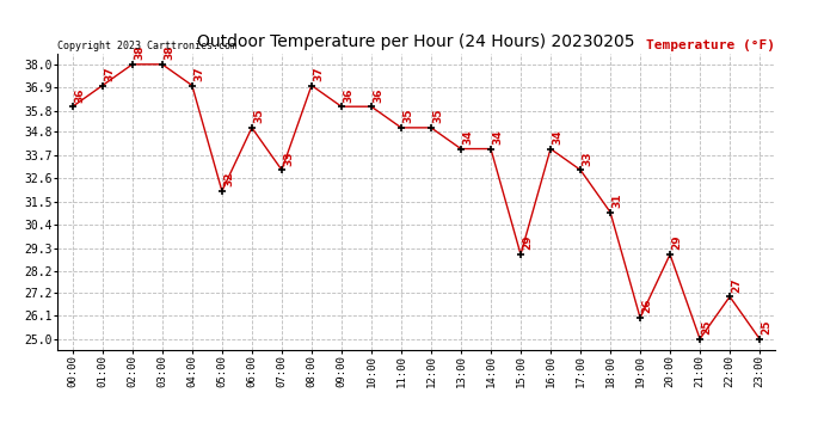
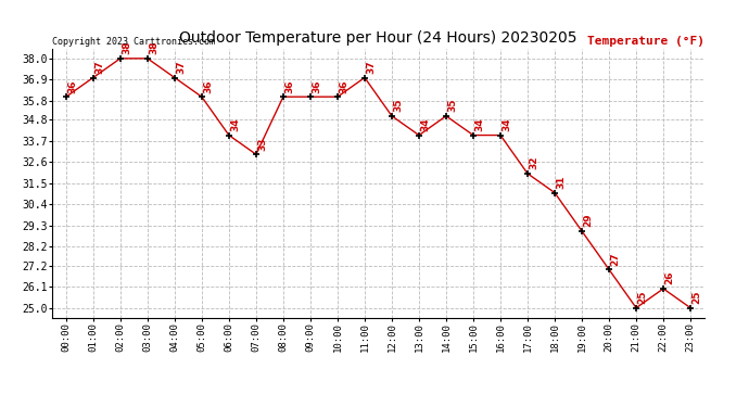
05:00: 32 -> 36
06:00: 35 -> 34
08:00: 37 -> 36
11:00: 35 -> 37
14:00: 34 -> 35
15:00: 29 -> 34
17:00: 33 -> 32
19:00: 26 -> 29
20:00: 29 -> 27
22:00: 27 -> 26
